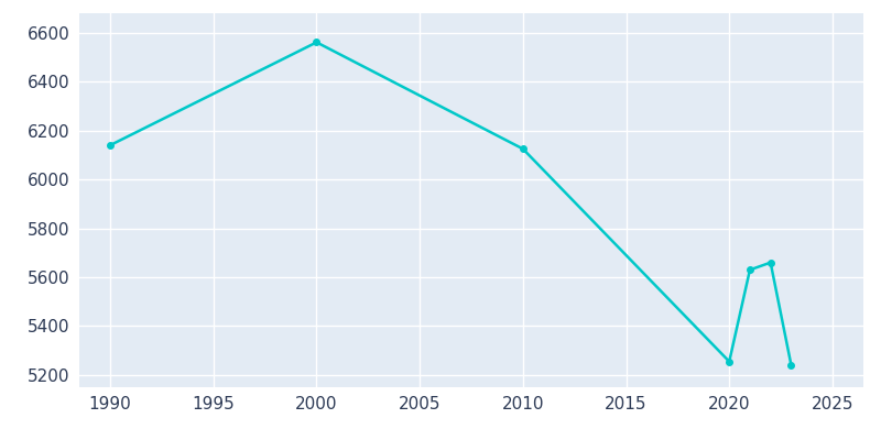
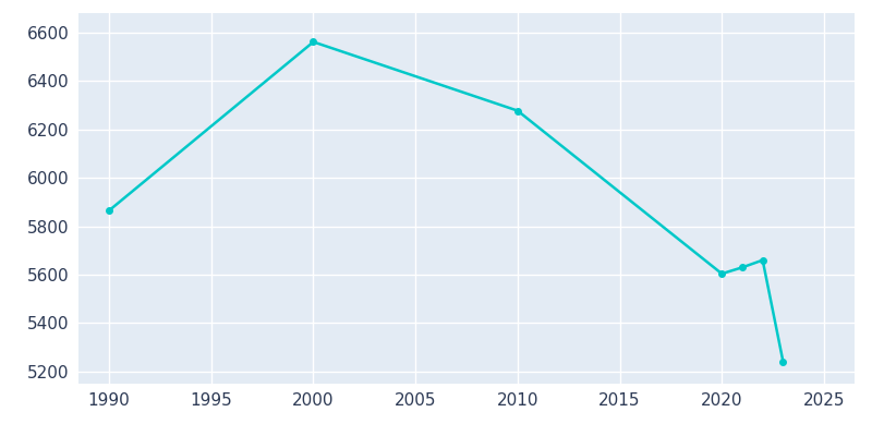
1990: 6140 -> 5865
2010: 6125 -> 6277
2020: 5255 -> 5604
